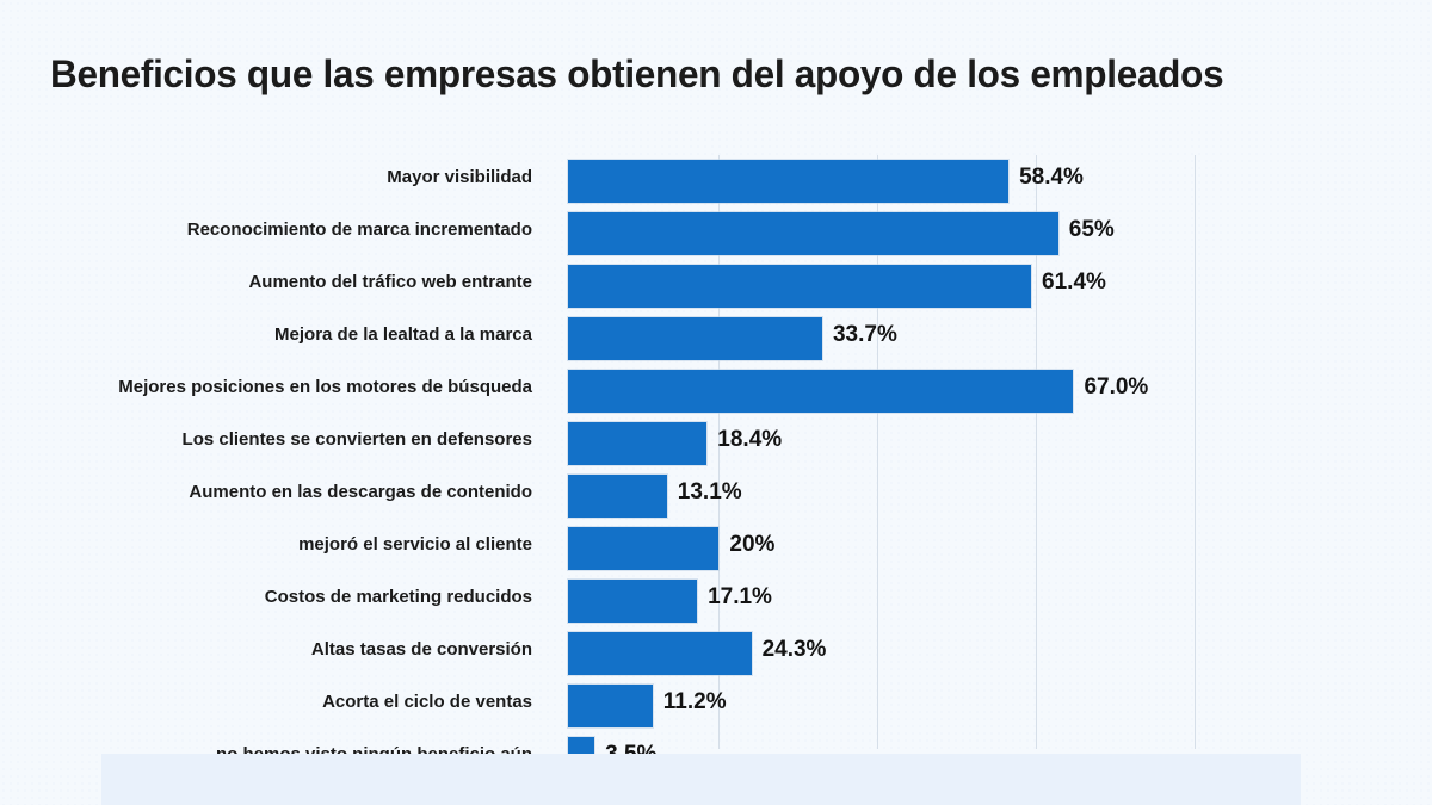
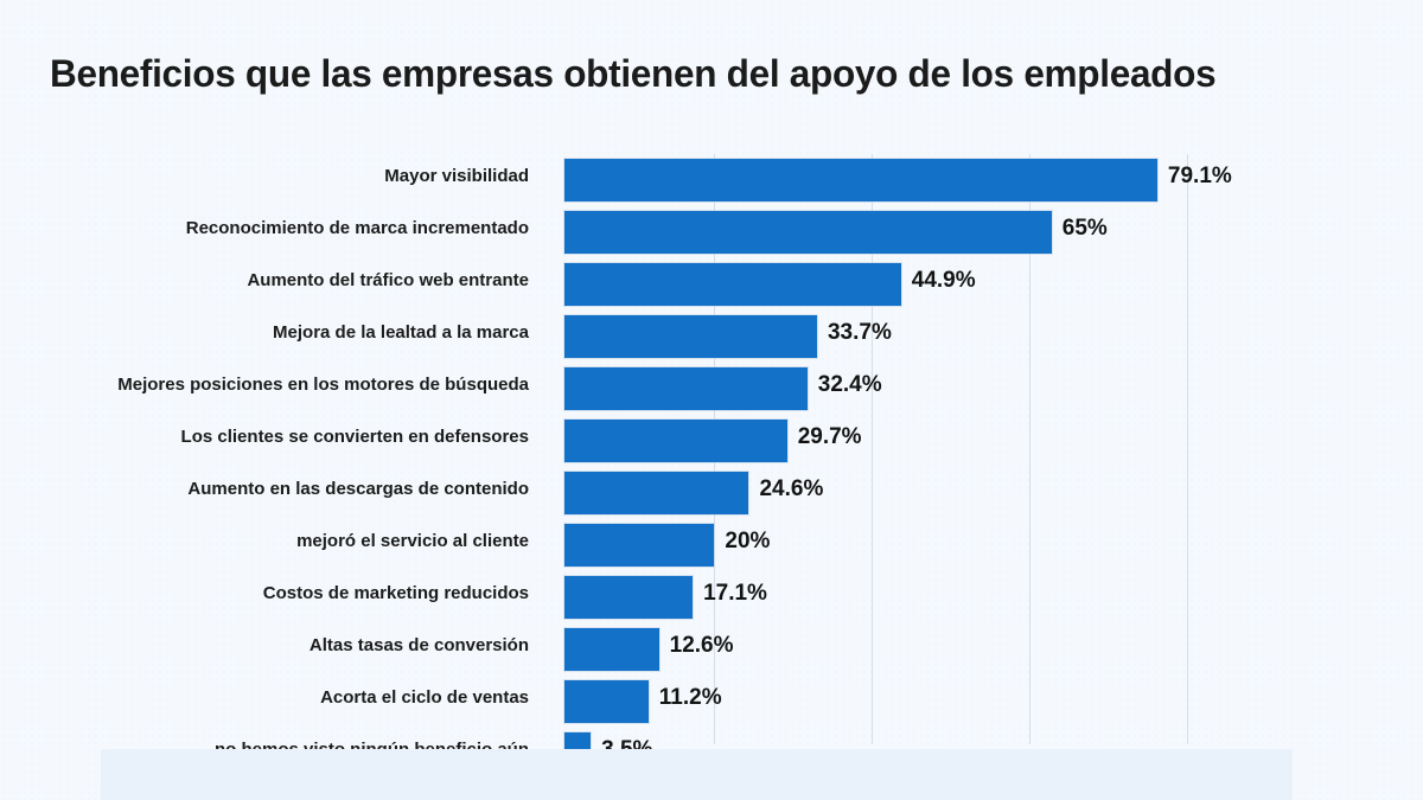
Mayor visibilidad: 58.4% -> 79.1%
Aumento del tráfico web entrante: 61.4% -> 44.9%
Mejores posiciones en los motores de búsqueda: 67.0% -> 32.4%
Los clientes se convierten en defensores: 18.4% -> 29.7%
Aumento en las descargas de contenido: 13.1% -> 24.6%
Altas tasas de conversión: 24.3% -> 12.6%
